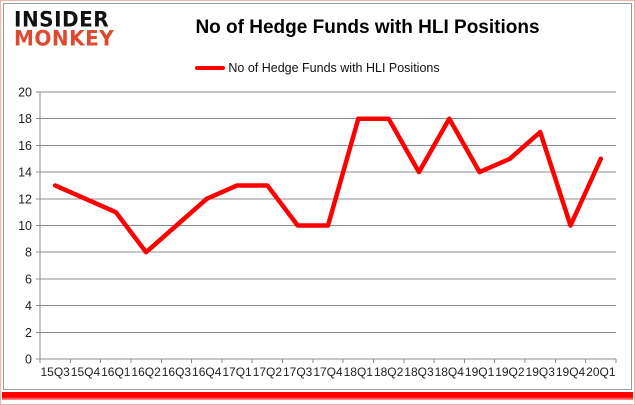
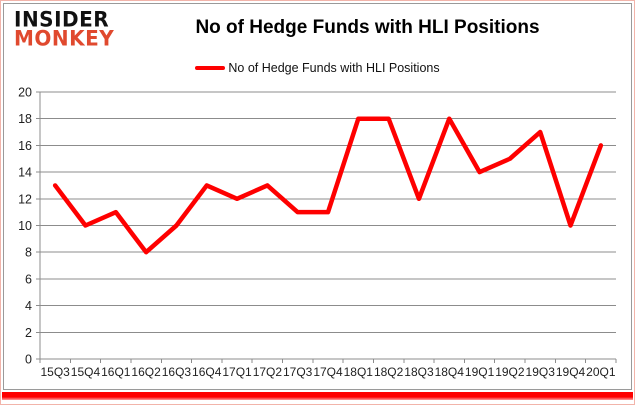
15Q4: 12 -> 10
16Q4: 12 -> 13
17Q1: 13 -> 12
17Q3: 10 -> 11
17Q4: 10 -> 11
18Q3: 14 -> 12
20Q1: 15 -> 16
